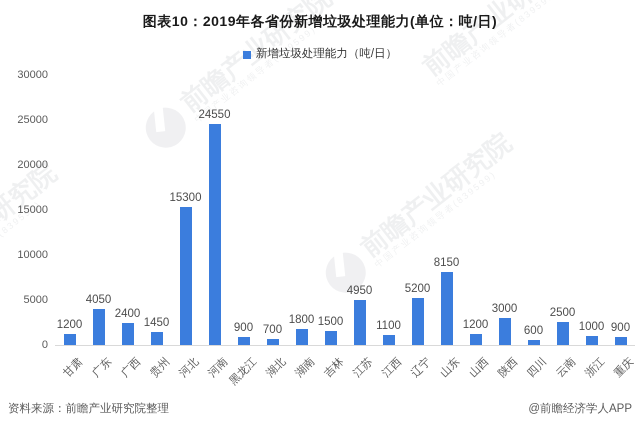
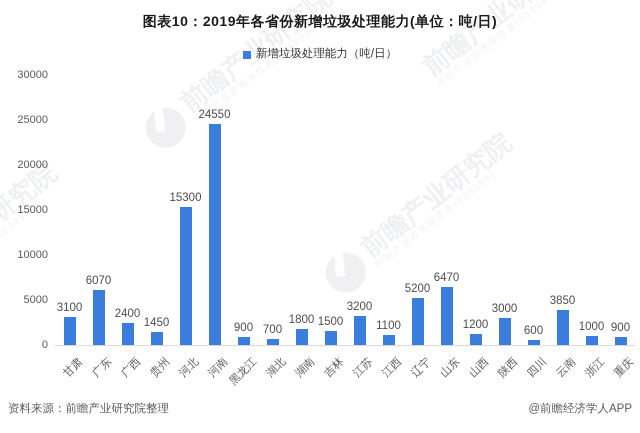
甘肃: 1200 -> 3100
广东: 4050 -> 6070
江苏: 4950 -> 3200
山东: 8150 -> 6470
云南: 2500 -> 3850
